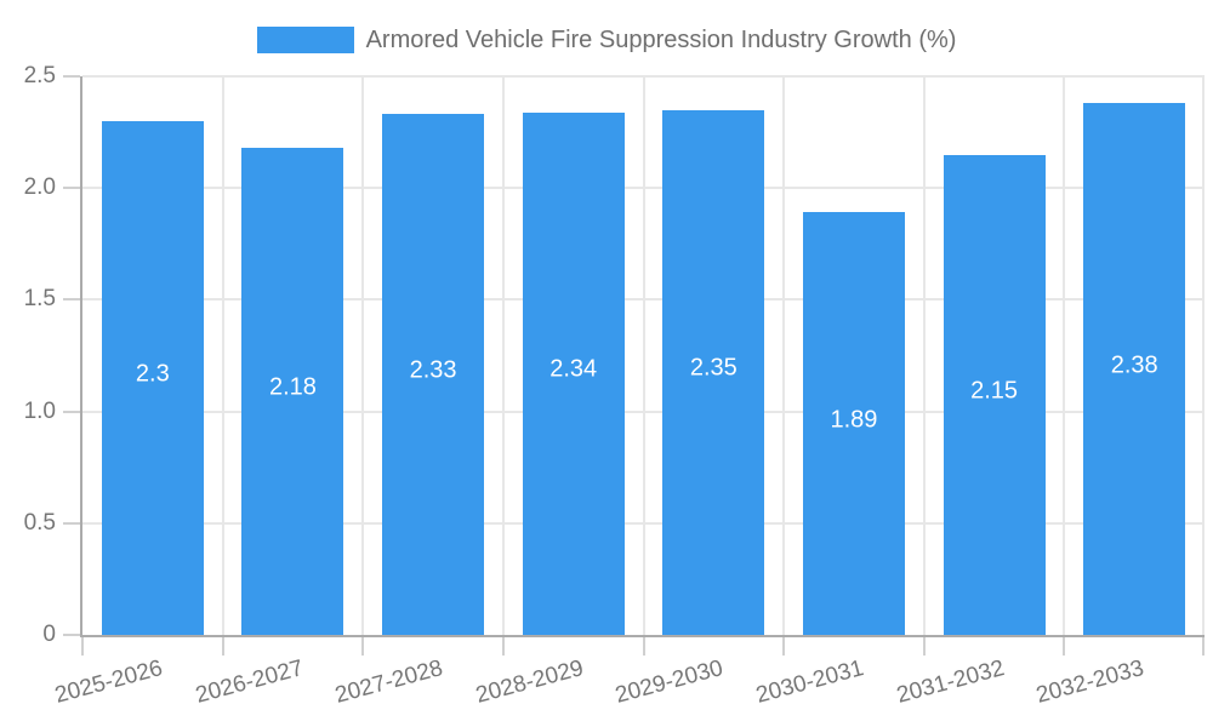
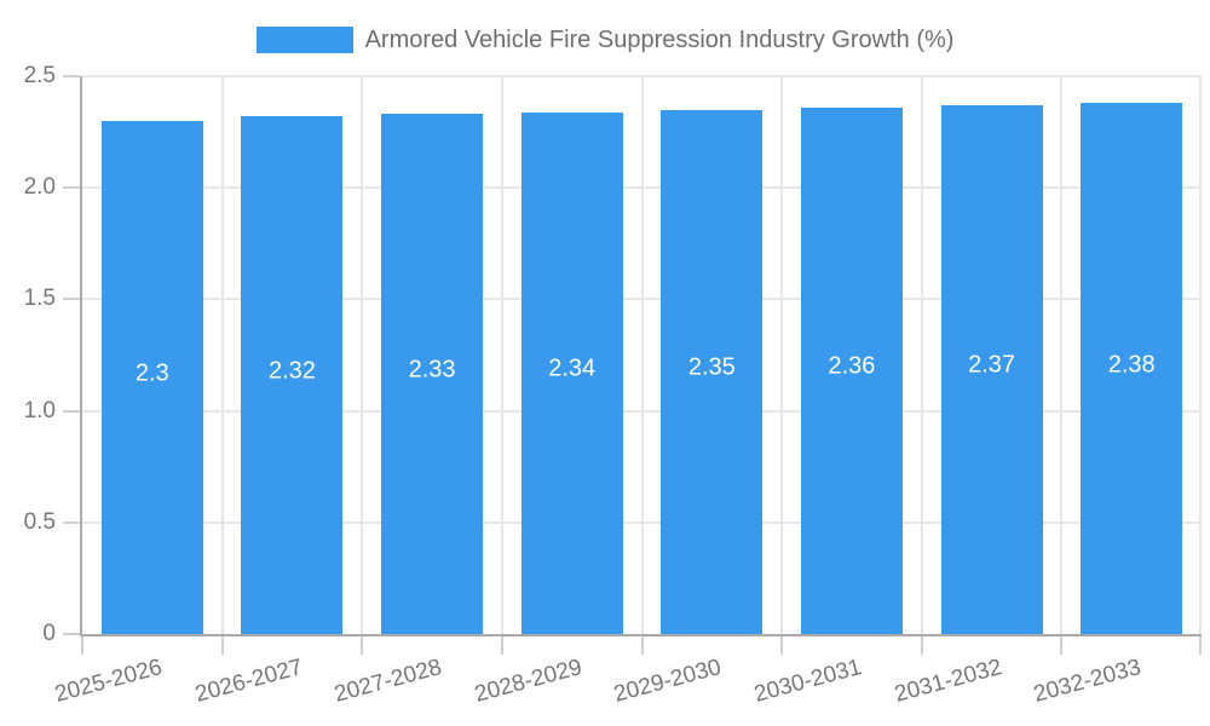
2026-2027: 2.18 -> 2.32
2030-2031: 1.89 -> 2.36
2031-2032: 2.15 -> 2.37
